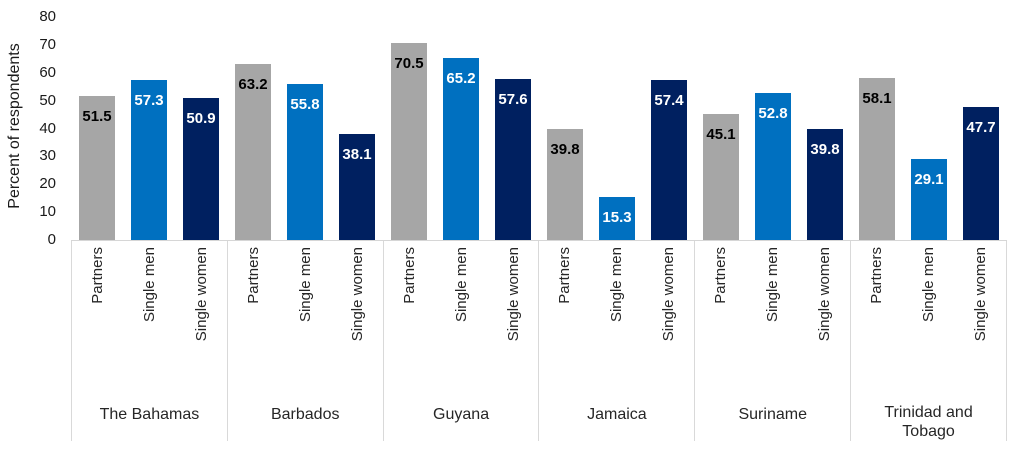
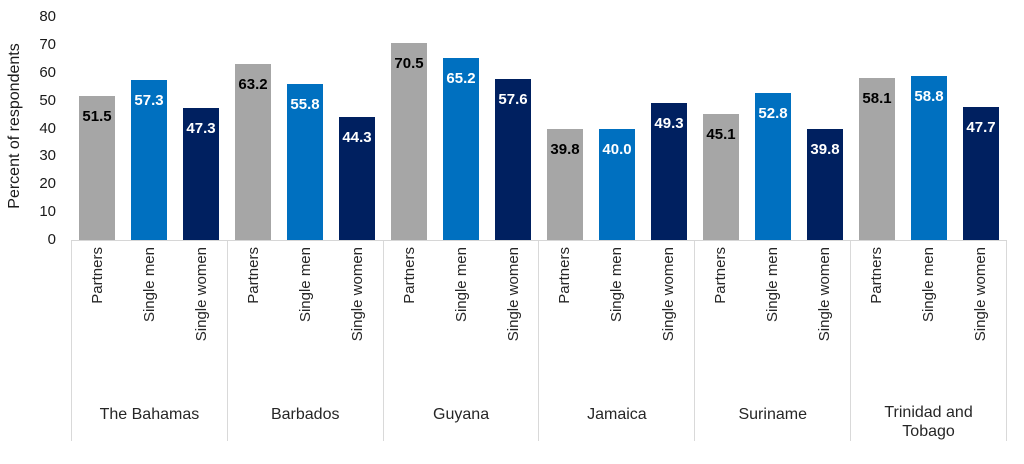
Single women/The Bahamas: 50.9 -> 47.3
Single women/Barbados: 38.1 -> 44.3
Single men/Jamaica: 15.3 -> 40.0
Single women/Jamaica: 57.4 -> 49.3
Single men/Trinidad and Tobago: 29.1 -> 58.8
